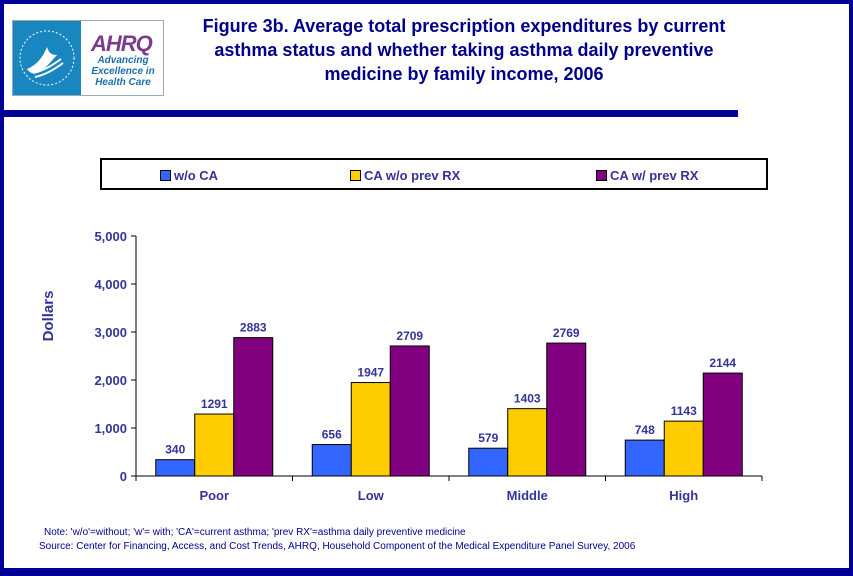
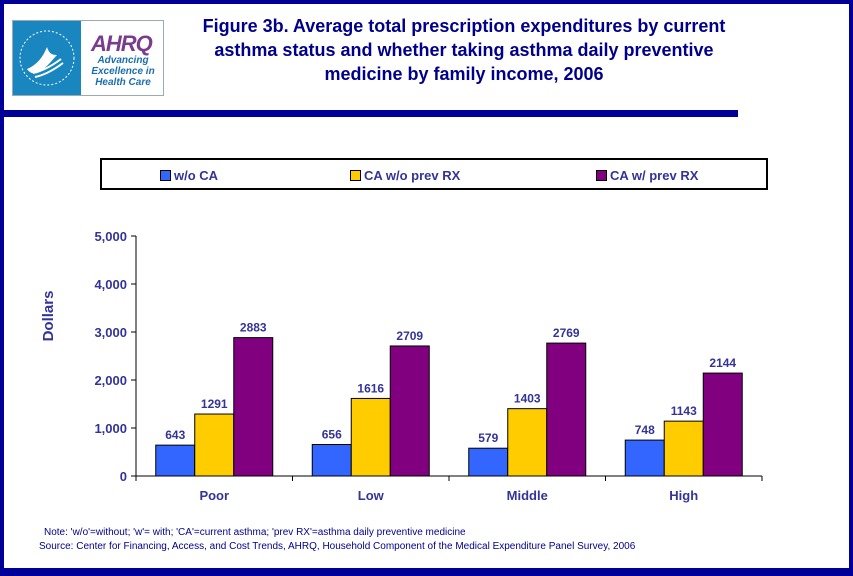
w/o CA/Poor: 340 -> 643
CA w/o prev RX/Low: 1947 -> 1616
